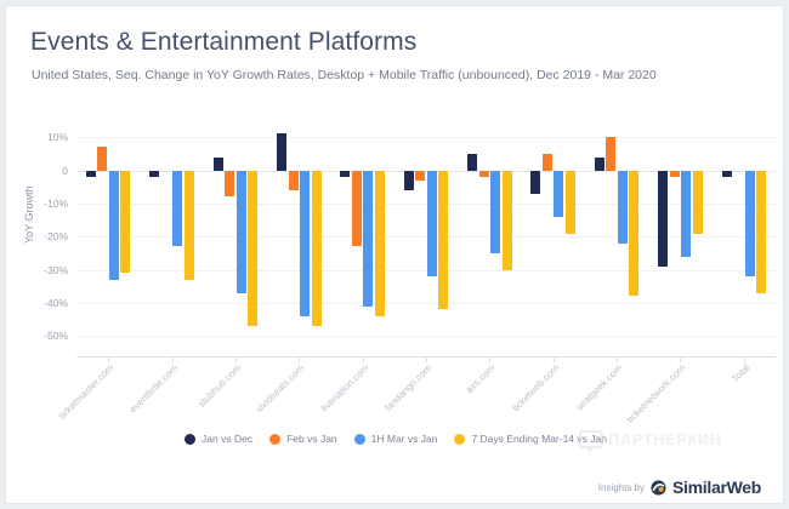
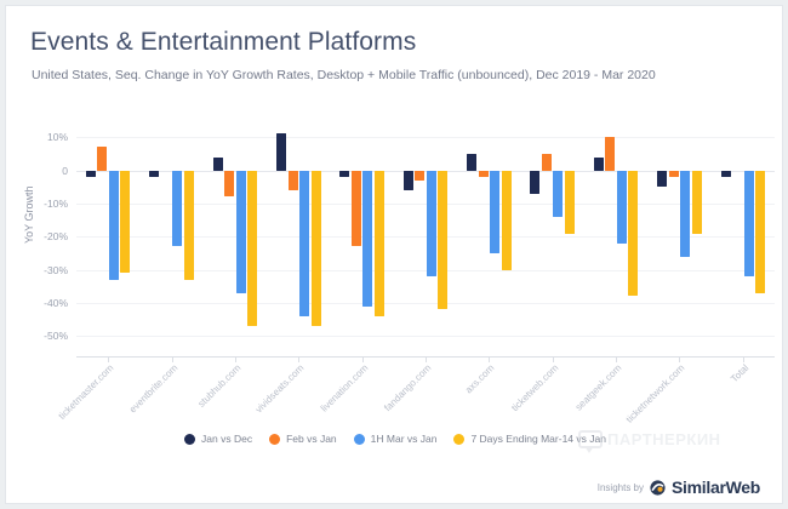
Jan vs Dec/ticketnetwork.com: -29% -> -5%
